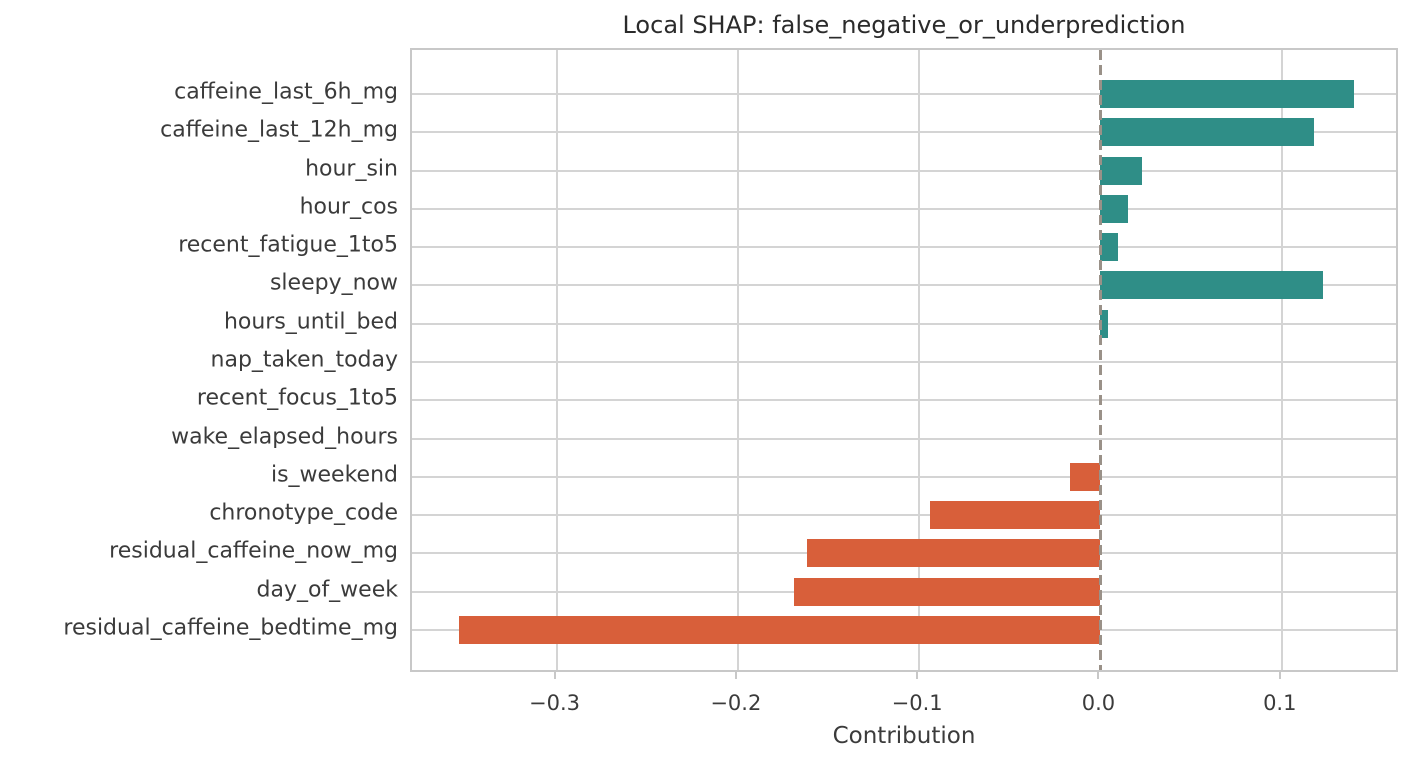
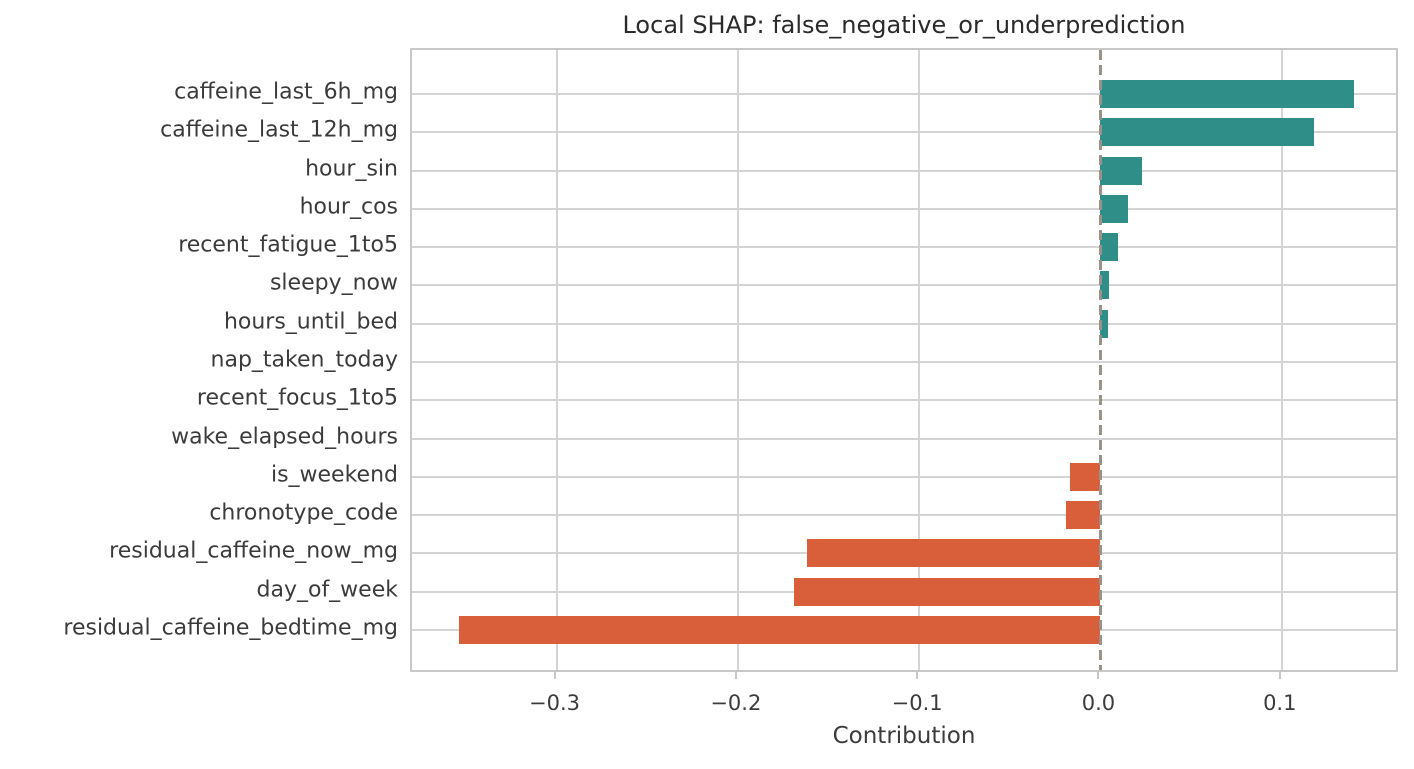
sleepy_now: 0.123 -> 0.004
chronotype_code: -0.094 -> -0.019
